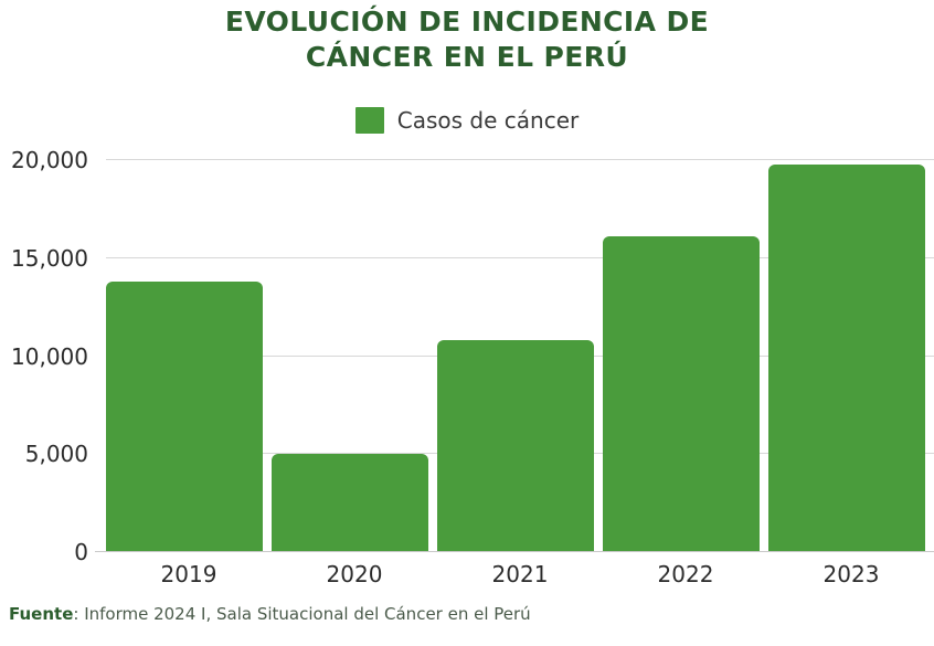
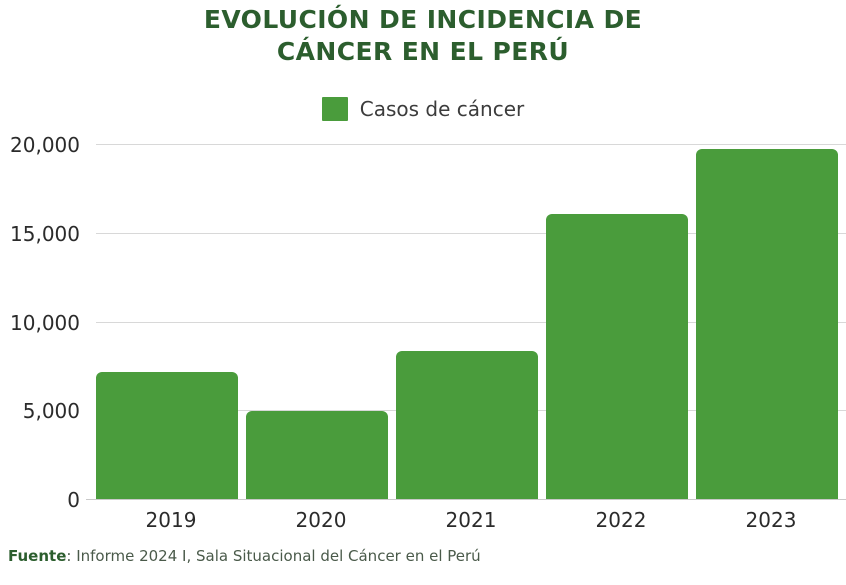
2019: 13800 -> 7200
2021: 10800 -> 8400
